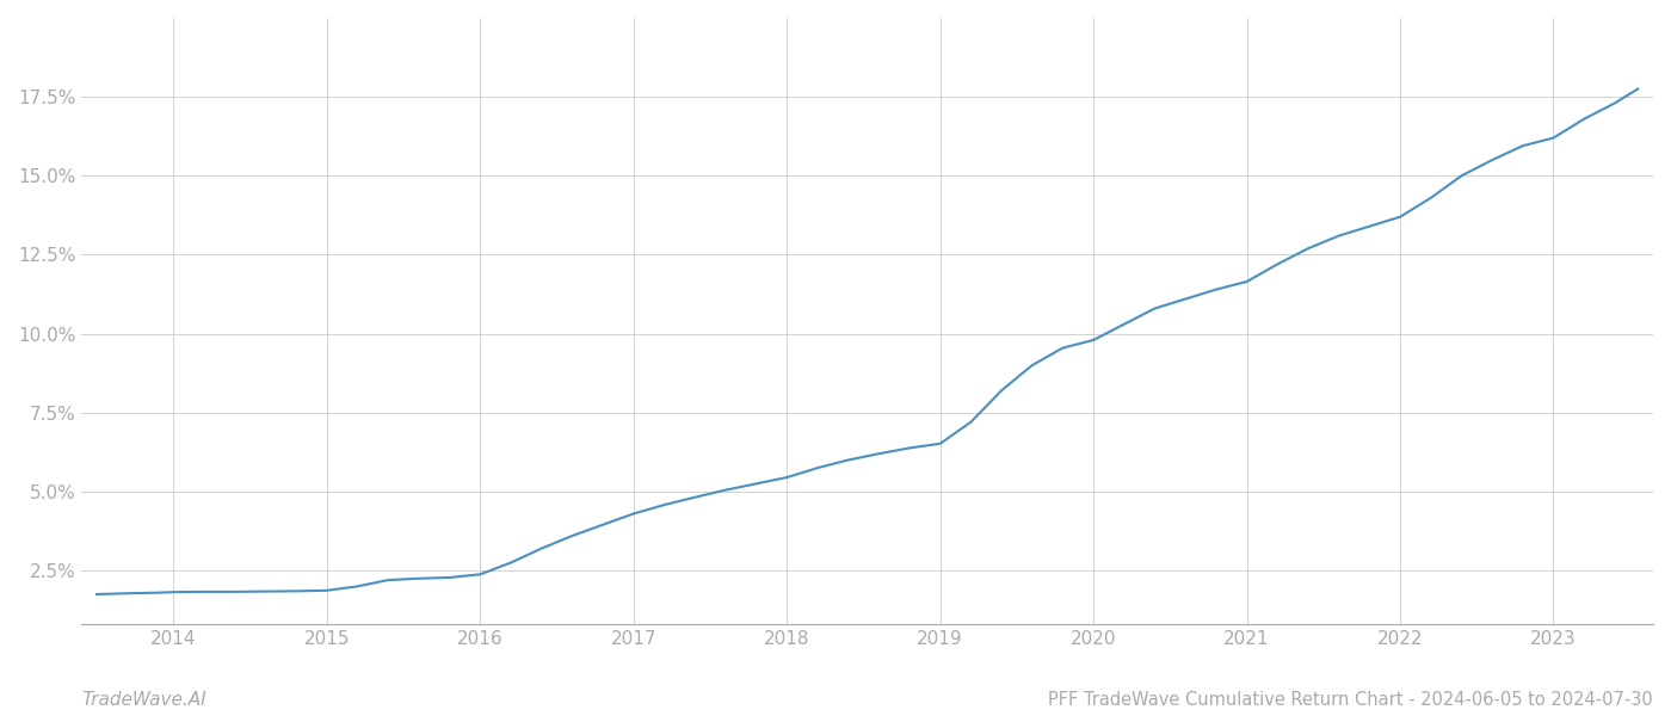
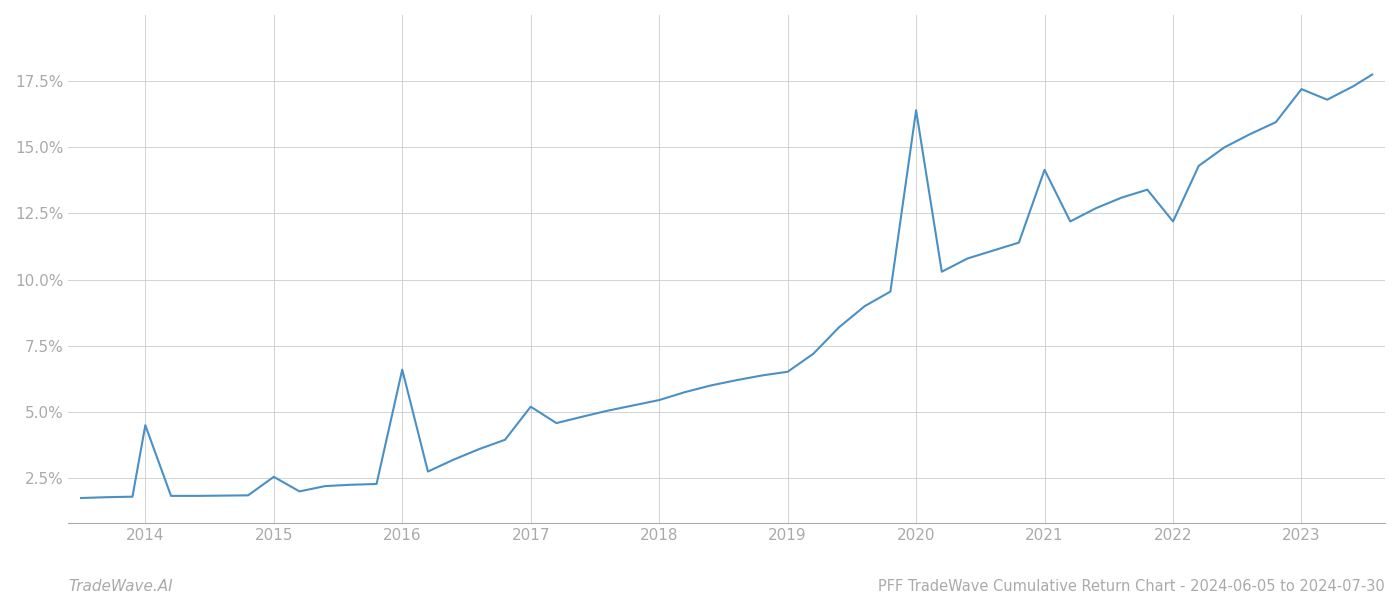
2014: 1.82% -> 4.50%
2015: 1.87% -> 2.55%
2016: 2.38% -> 6.60%
2017: 4.30% -> 5.20%
2020: 9.80% -> 16.40%
2021: 11.65% -> 14.15%
2022: 13.70% -> 12.20%
2023: 16.20% -> 17.20%
